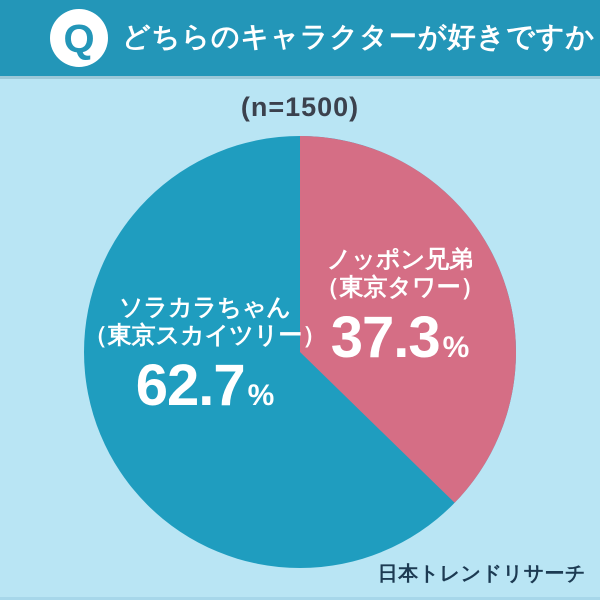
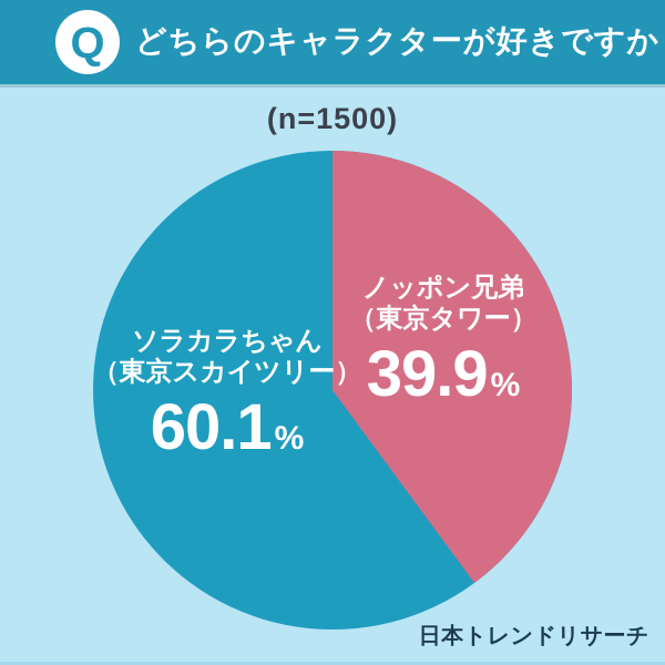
ソラカラちゃん（東京スカイツリー）: 62.7 -> 60.1
ノッポン兄弟（東京タワー）: 37.3 -> 39.9
